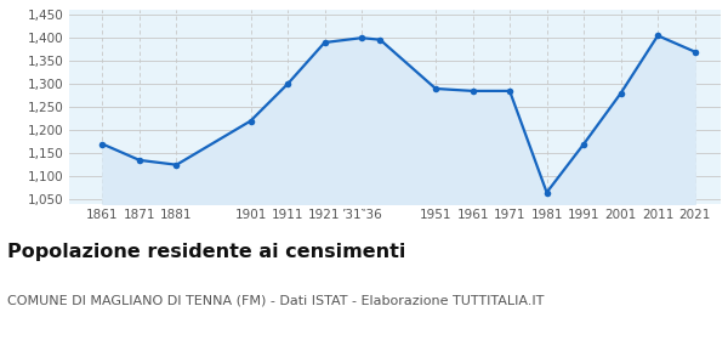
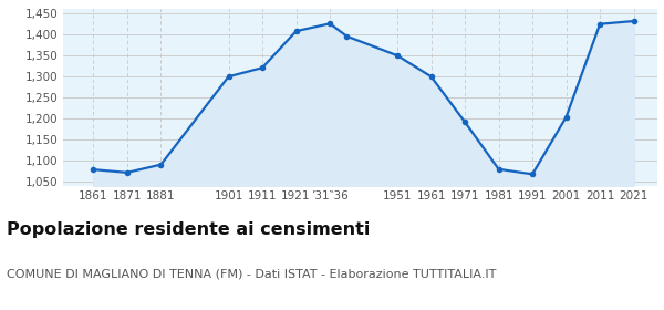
1861: 1,170 -> 1,079
1871: 1,135 -> 1,072
1881: 1,125 -> 1,091
1901: 1,220 -> 1,300
1911: 1,300 -> 1,321
1921: 1,390 -> 1,408
’31‶36: 1,400 -> 1,426
1951: 1,290 -> 1,350
1961: 1,285 -> 1,300
1971: 1,285 -> 1,192
1981: 1,065 -> 1,080
1991: 1,170 -> 1,068
2001: 1,280 -> 1,204
2011: 1,405 -> 1,425
2021: 1,370 -> 1,432
